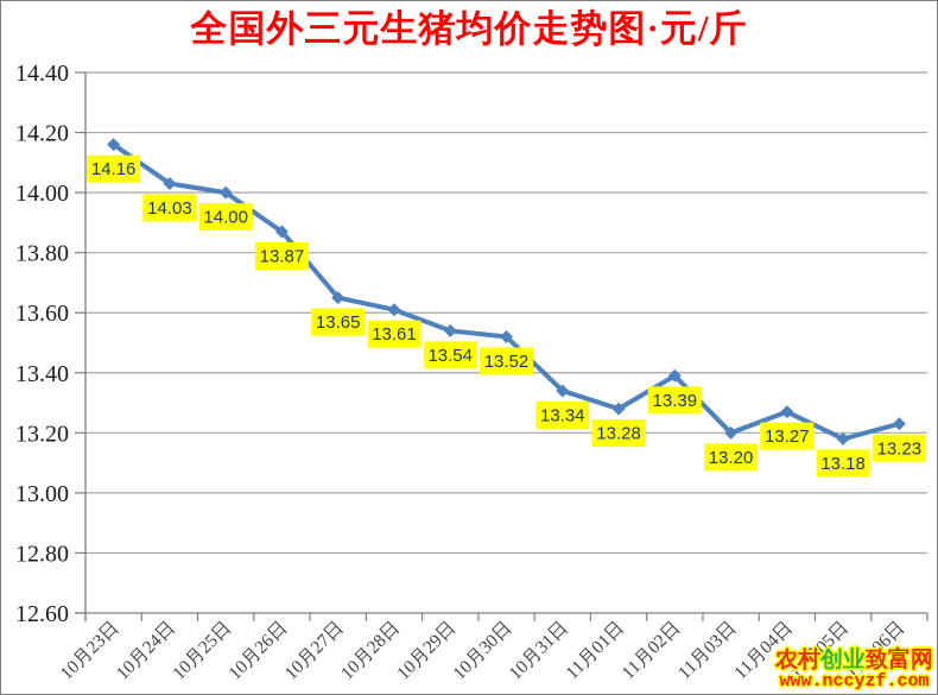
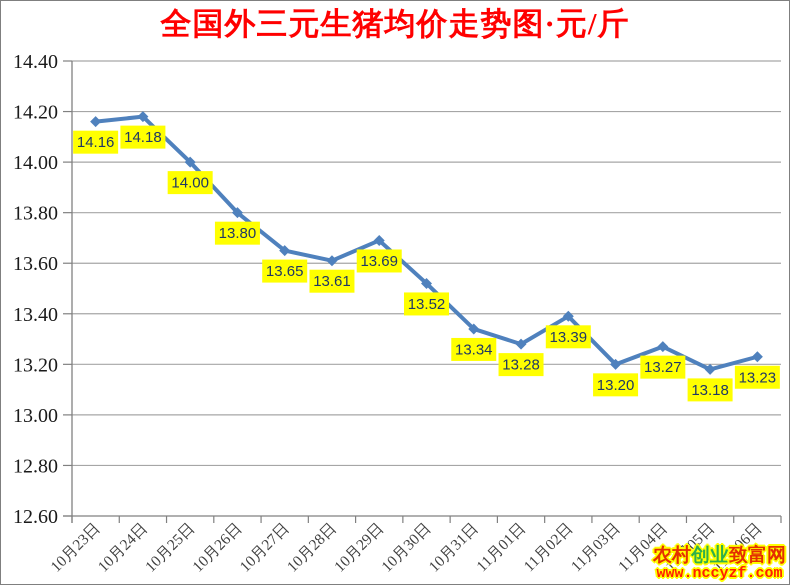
10月24日: 14.03 -> 14.18
10月26日: 13.87 -> 13.80
10月29日: 13.54 -> 13.69
